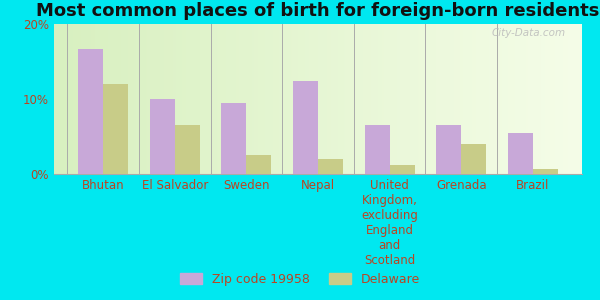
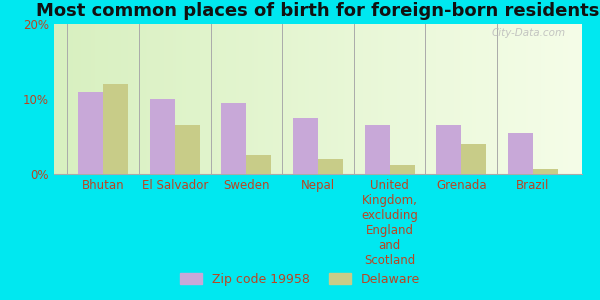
Zip code 19958/Bhutan: 16.6% -> 11.0%
Zip code 19958/Nepal: 12.4% -> 7.5%
